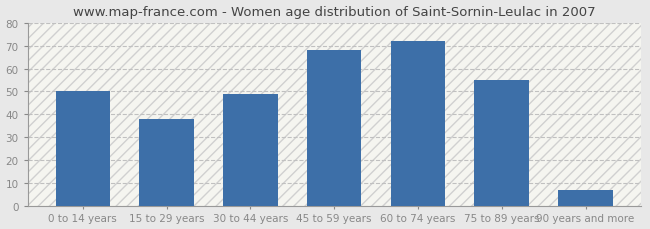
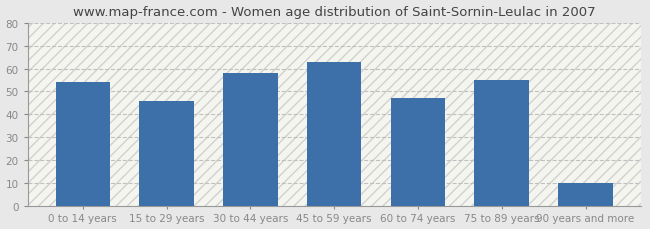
0 to 14 years: 50 -> 54
15 to 29 years: 38 -> 46
30 to 44 years: 49 -> 58
45 to 59 years: 68 -> 63
60 to 74 years: 72 -> 47
90 years and more: 7 -> 10
